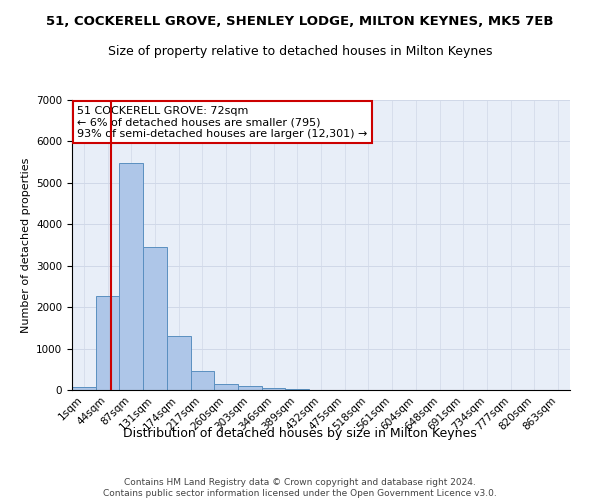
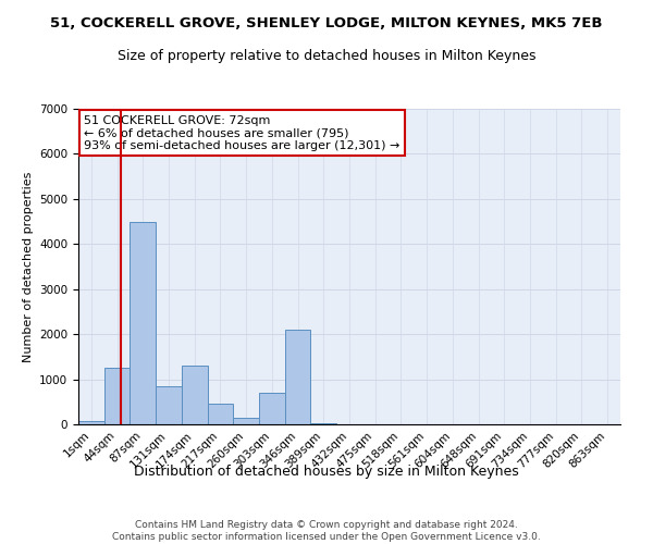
44sqm: 2270 -> 1250
87sqm: 5470 -> 4500
131sqm: 3450 -> 850
303sqm: 90 -> 700
346sqm: 60 -> 2100
